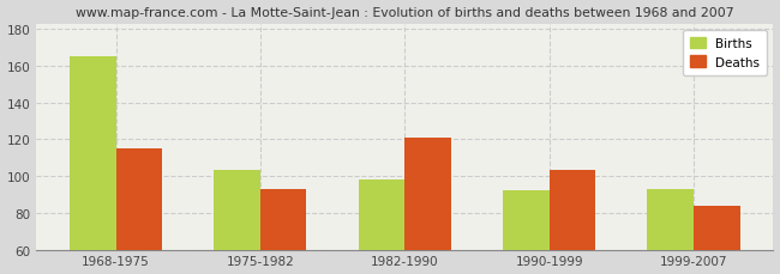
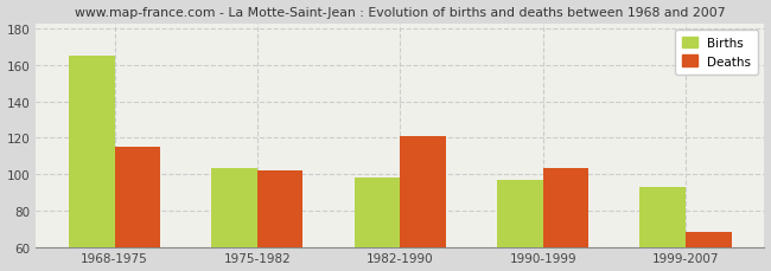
Deaths/1975-1982: 93 -> 102
Births/1990-1999: 92 -> 97
Deaths/1999-2007: 84 -> 68
